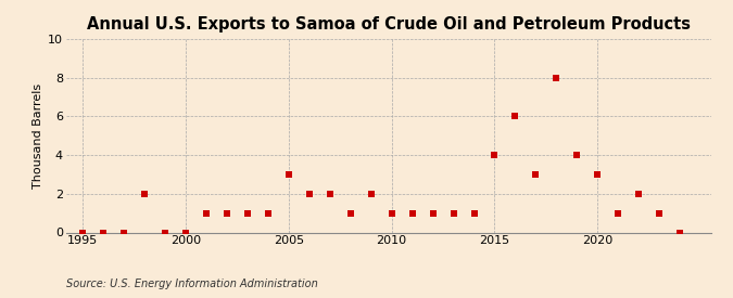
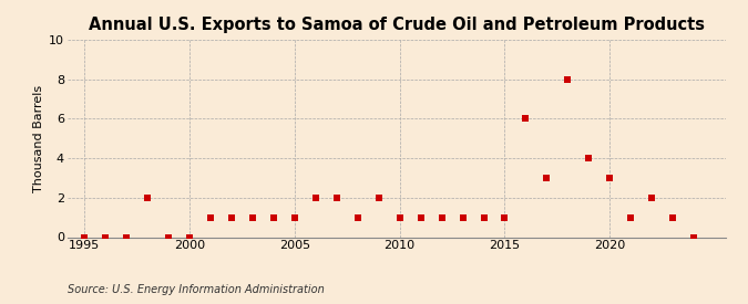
2005: 3 -> 1
2015: 4 -> 1
